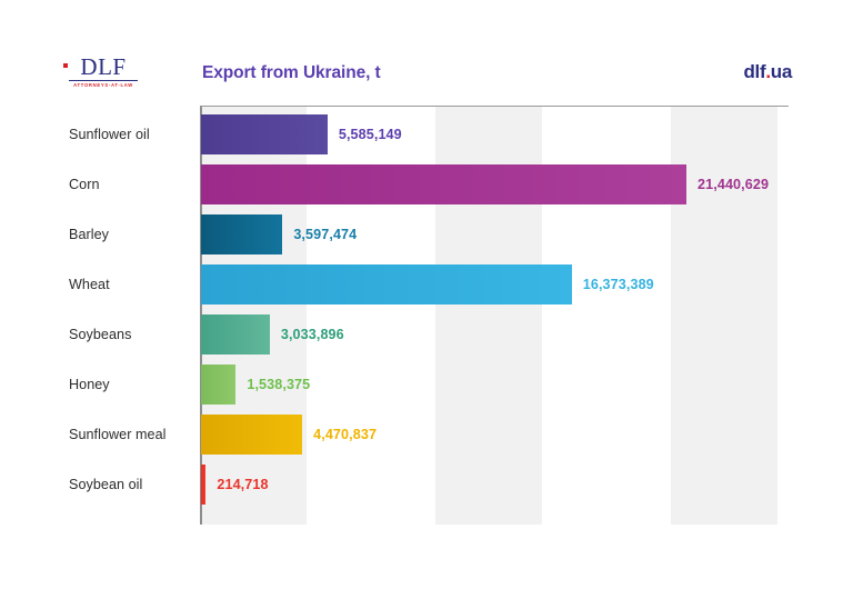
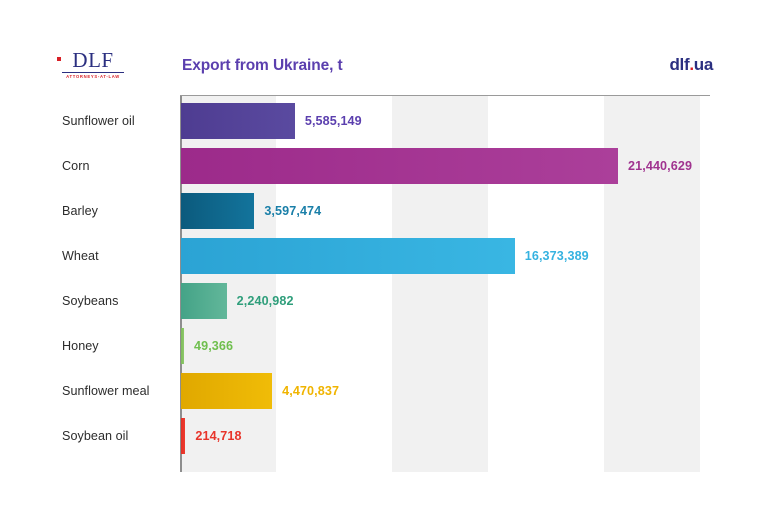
Soybeans: 3,033,896 -> 2,240,982
Honey: 1,538,375 -> 49,366
